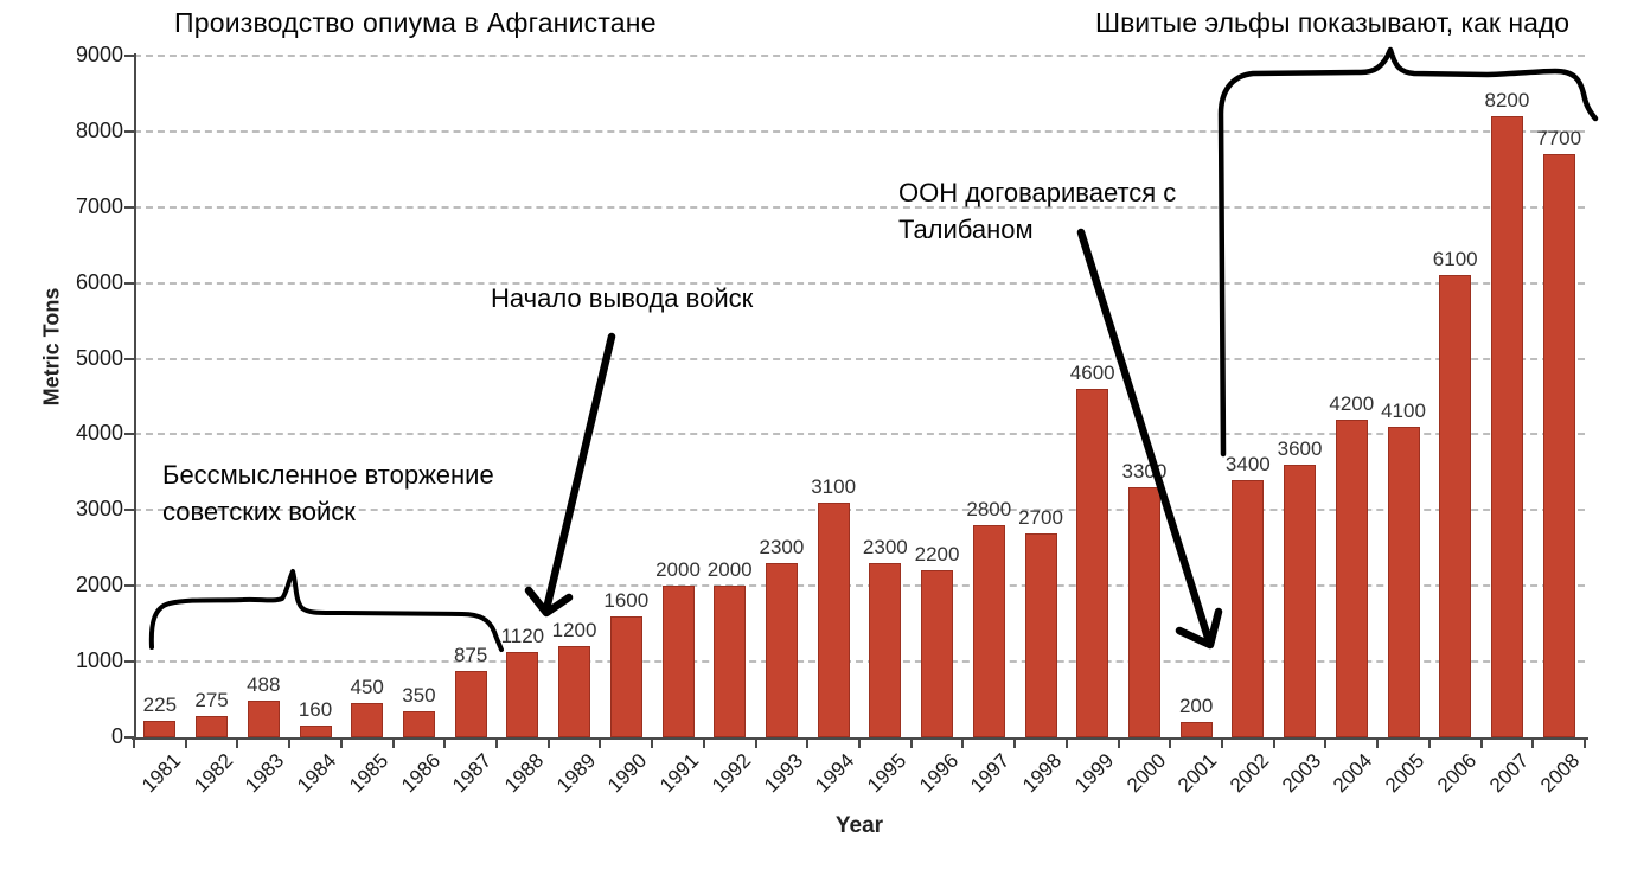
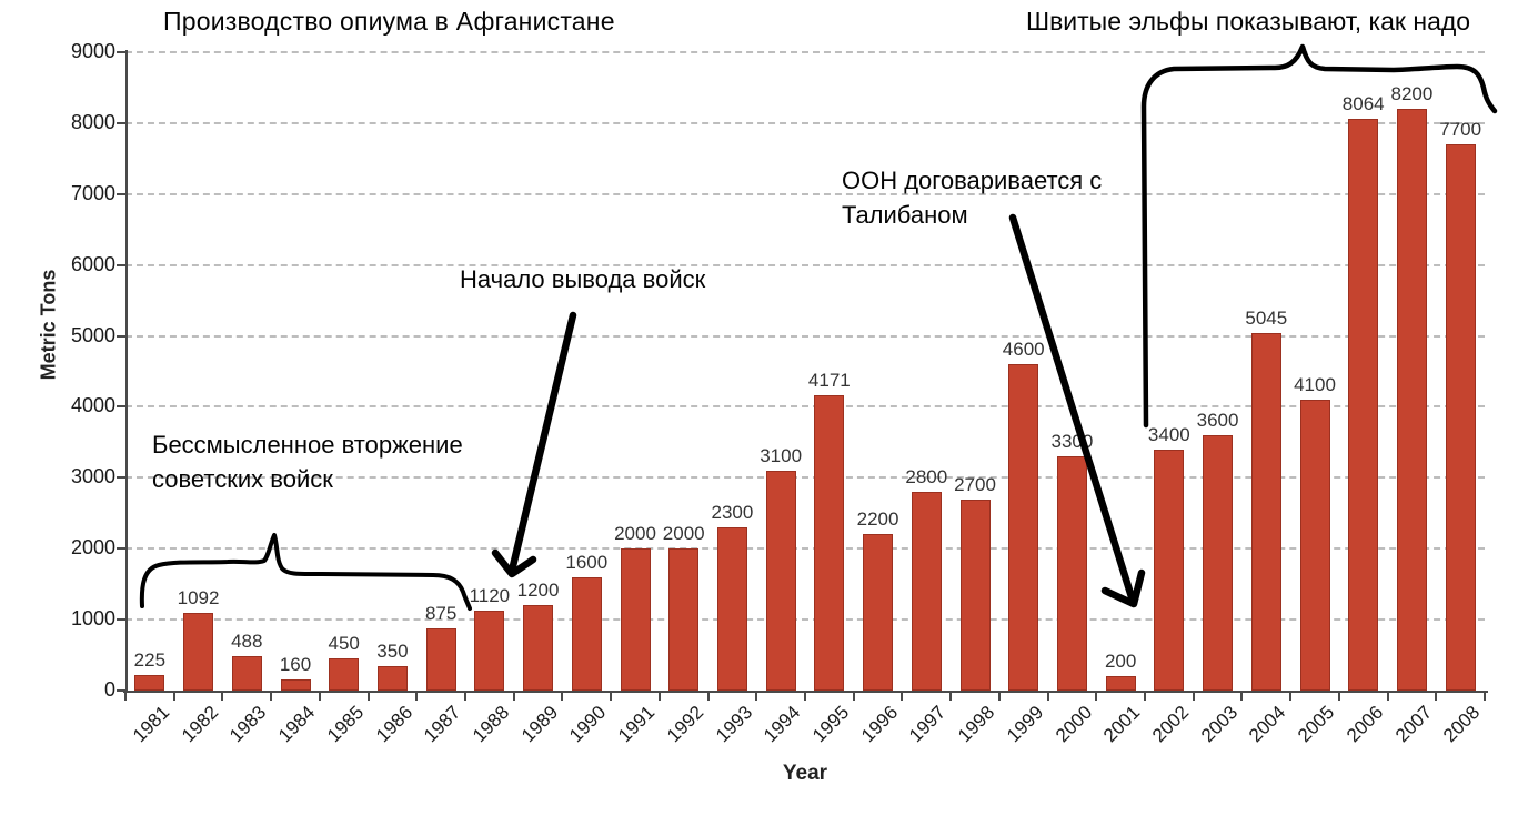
1982: 275 -> 1092
1995: 2300 -> 4171
2004: 4200 -> 5045
2006: 6100 -> 8064
